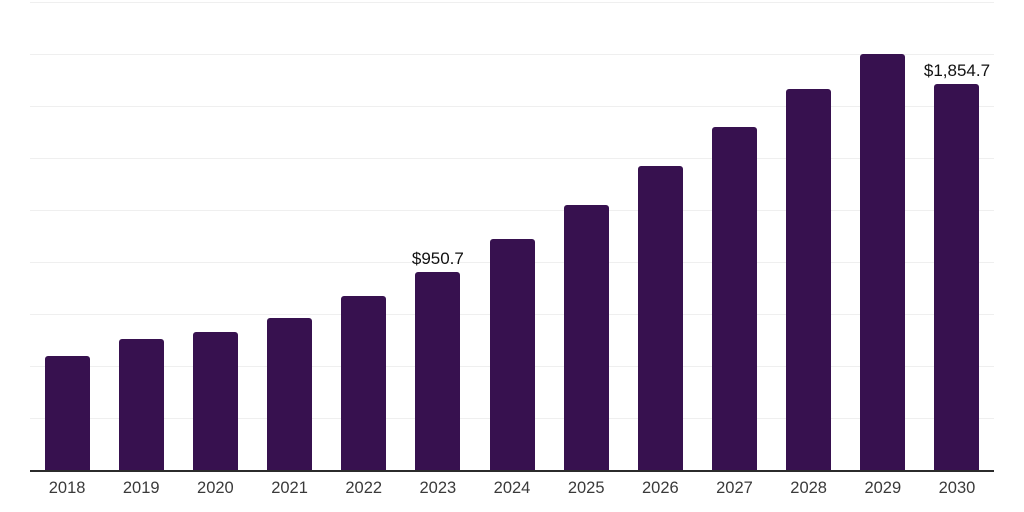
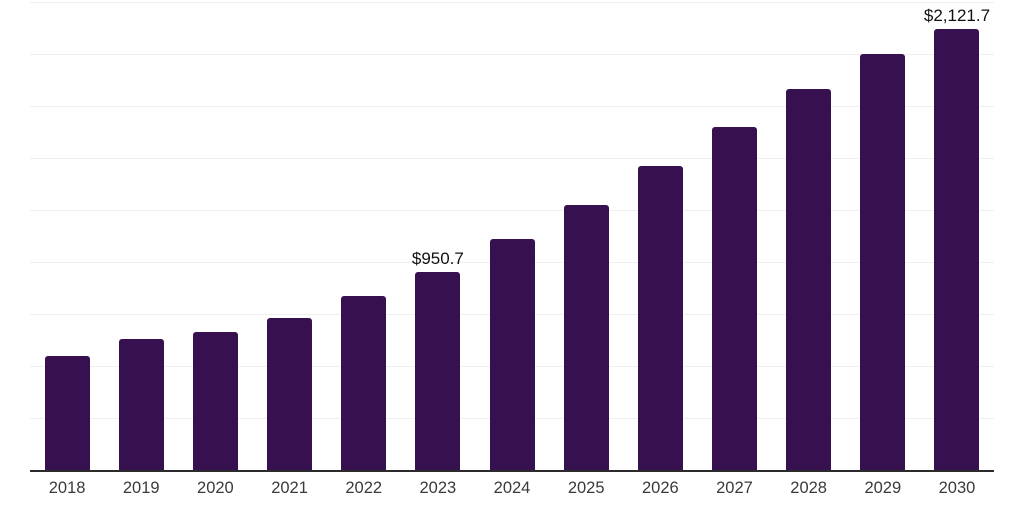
2030: $1,854.7 -> $2,121.7
